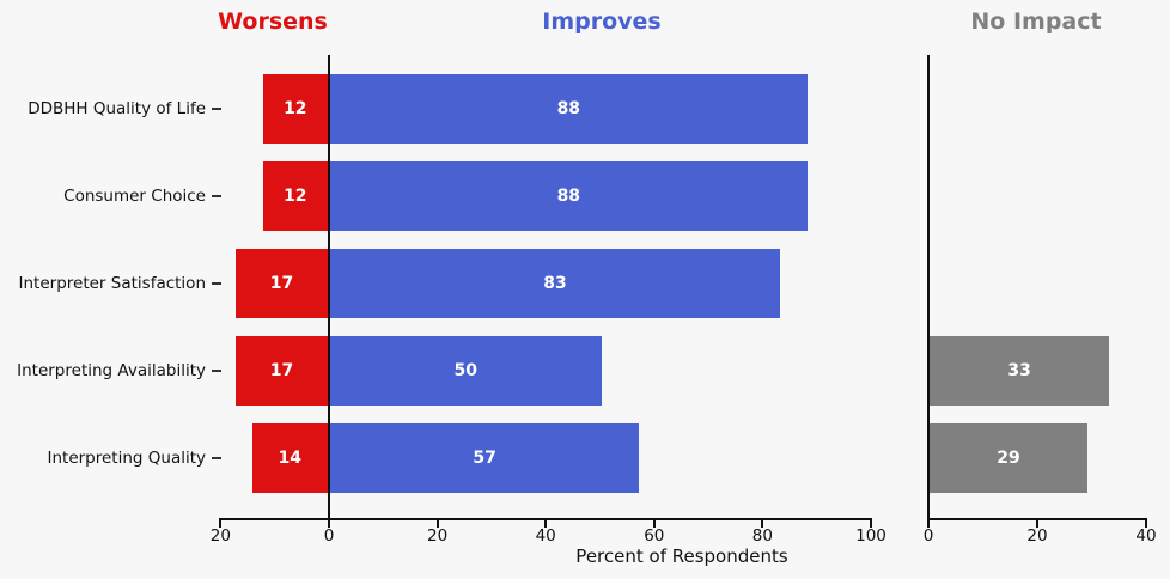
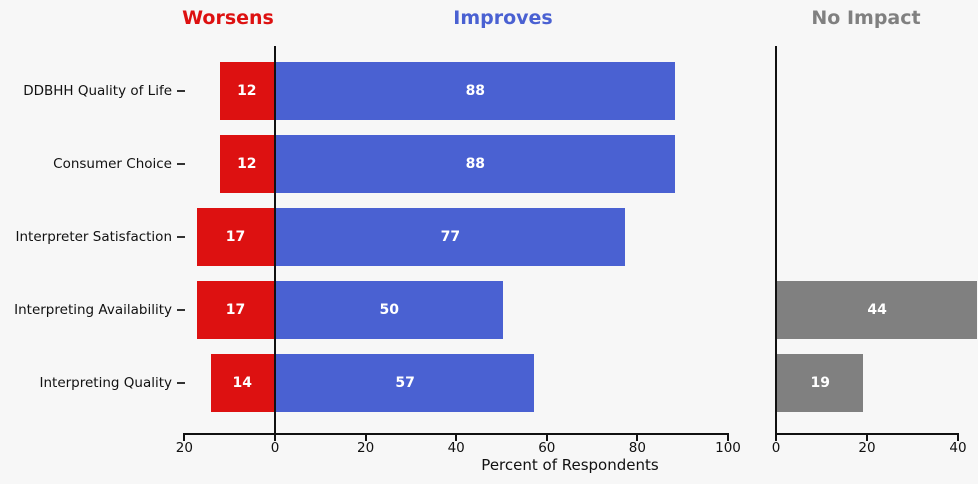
Improves/Interpreter Satisfaction: 83 -> 77
No Impact/Interpreting Availability: 33 -> 44
No Impact/Interpreting Quality: 29 -> 19
